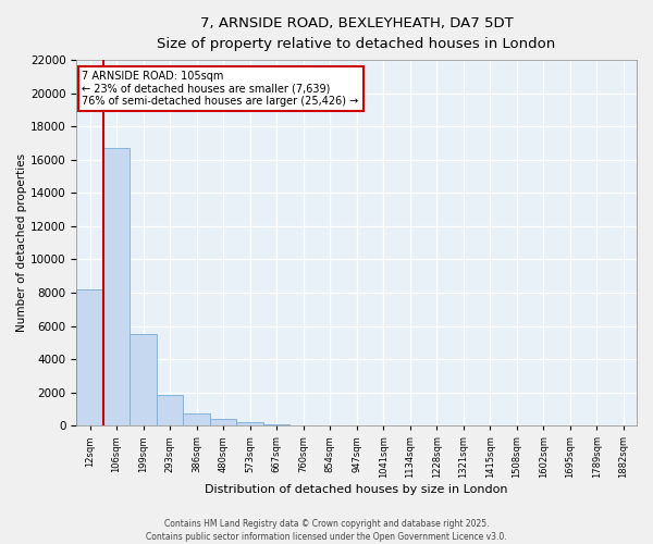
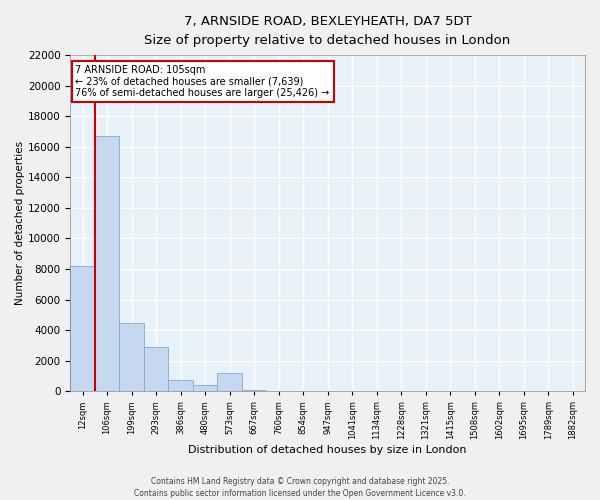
199sqm: 5500 -> 4500
293sqm: 1800 -> 2900
573sqm: 200 -> 1200
